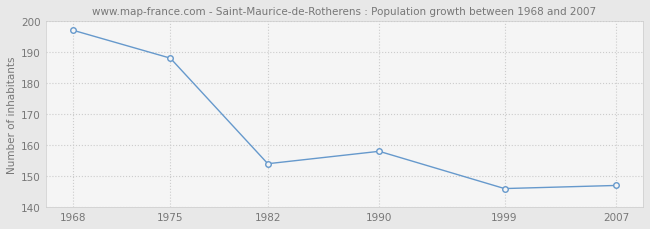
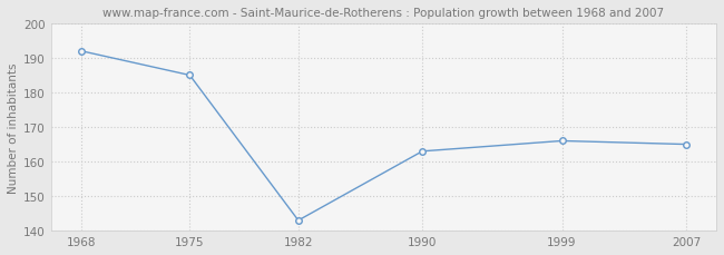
1968: 197 -> 192
1975: 188 -> 185
1982: 154 -> 143
1990: 158 -> 163
1999: 146 -> 166
2007: 147 -> 165
